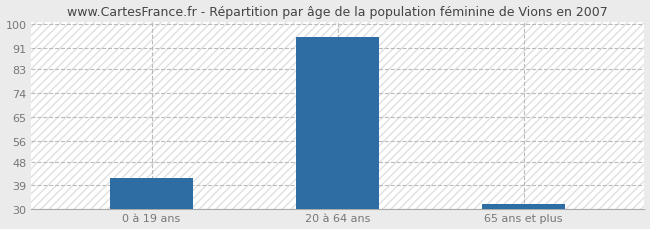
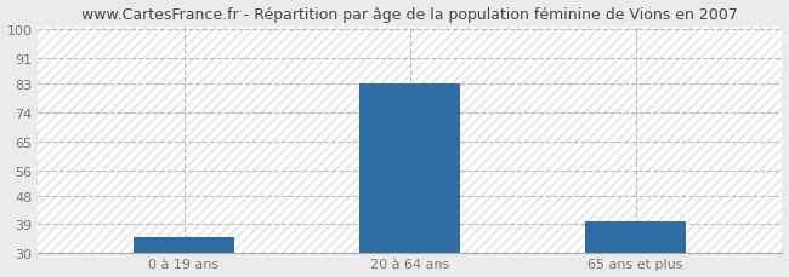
0 à 19 ans: 42 -> 35
20 à 64 ans: 95 -> 83
65 ans et plus: 32 -> 40
